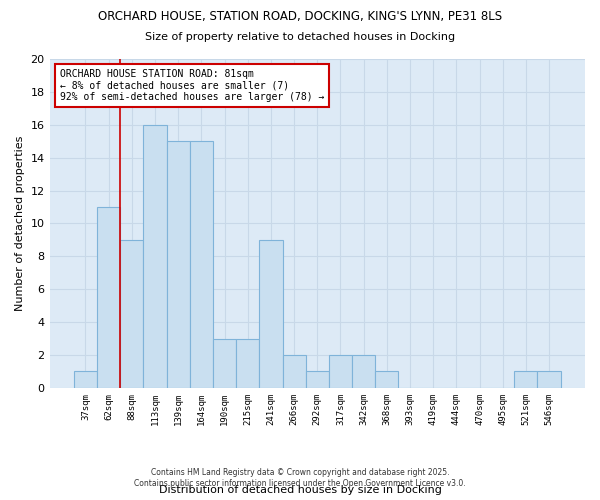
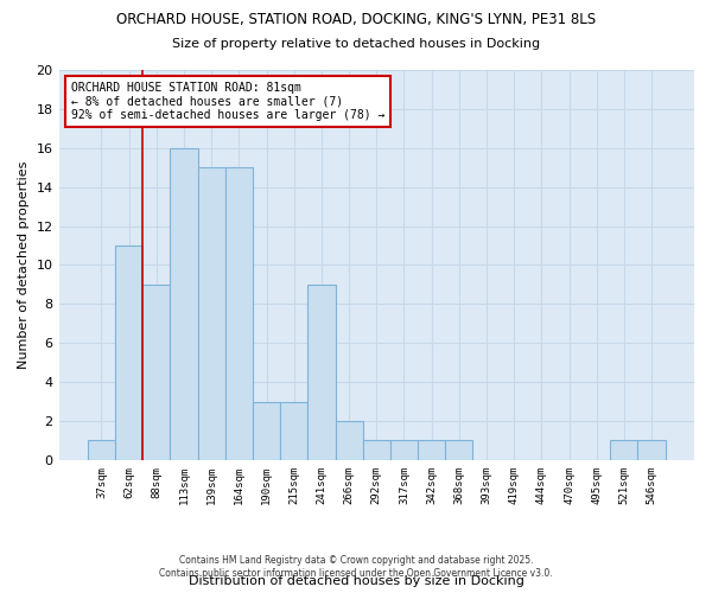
317sqm: 2 -> 1
342sqm: 2 -> 1
